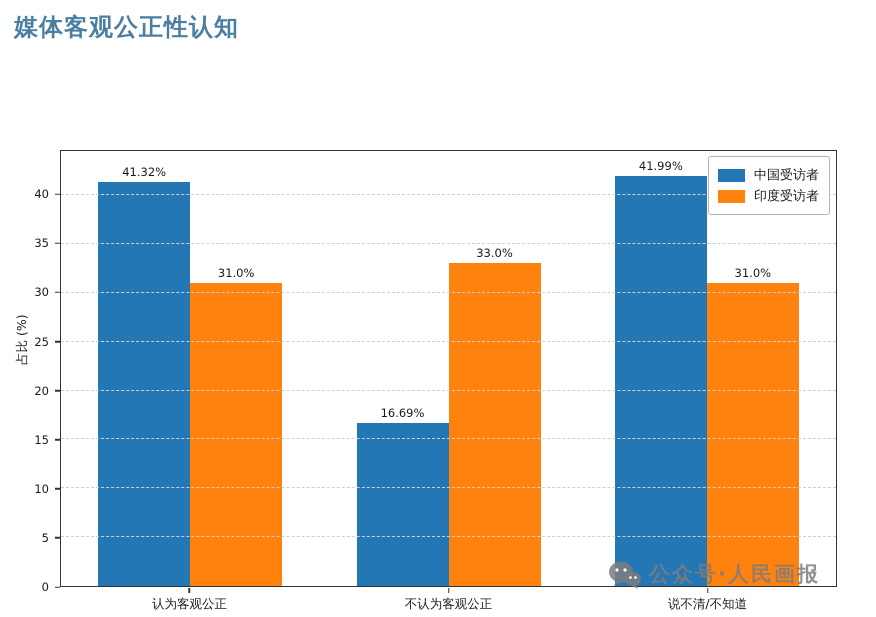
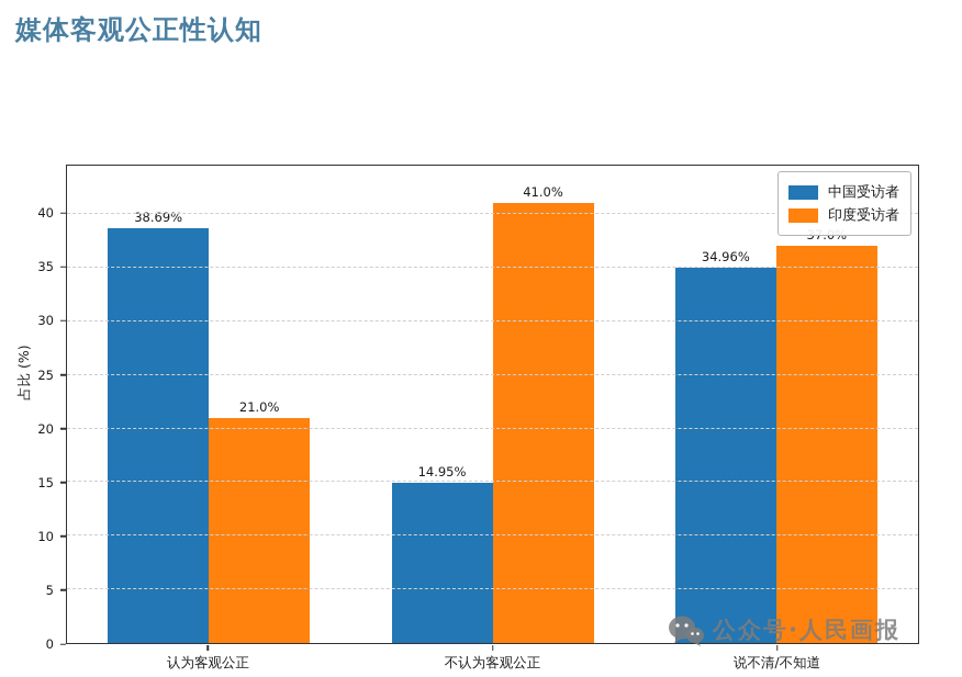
中国受访者/认为客观公正: 41.32% -> 38.69%
印度受访者/认为客观公正: 31.0% -> 21.0%
中国受访者/不认为客观公正: 16.69% -> 14.95%
印度受访者/不认为客观公正: 33.0% -> 41.0%
中国受访者/说不清/不知道: 41.99% -> 34.96%
印度受访者/说不清/不知道: 31.0% -> 37.0%
